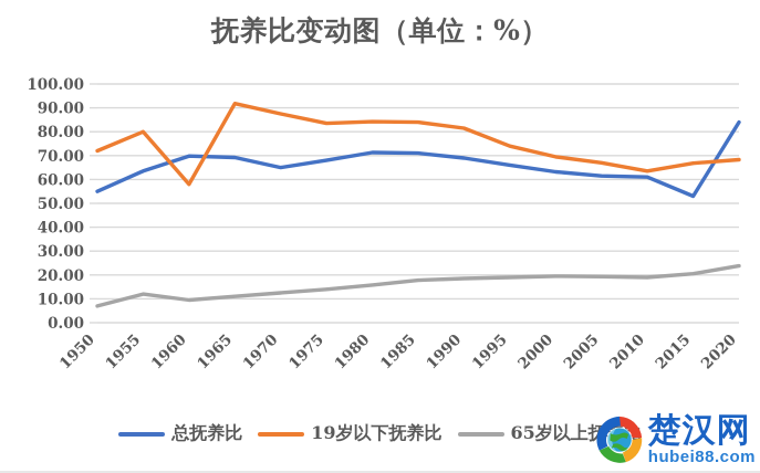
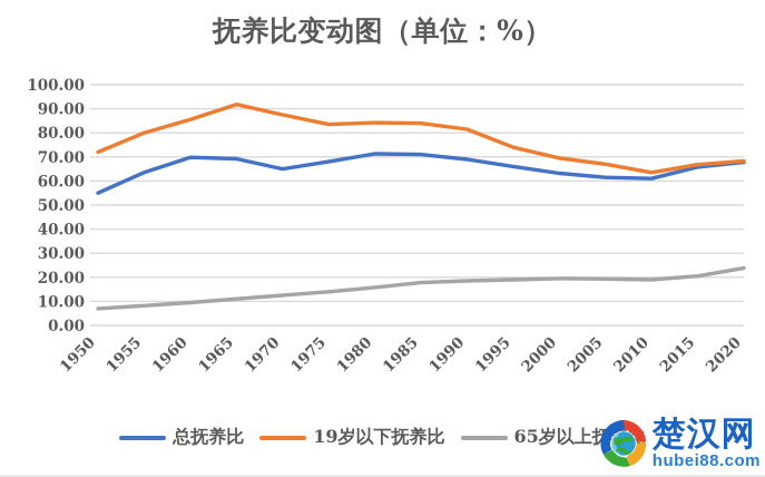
65岁以上抚养比/1955: 12 -> 8
19岁以下抚养比/1960: 58 -> 86
总抚养比/2015: 53 -> 66
总抚养比/2020: 84 -> 68
